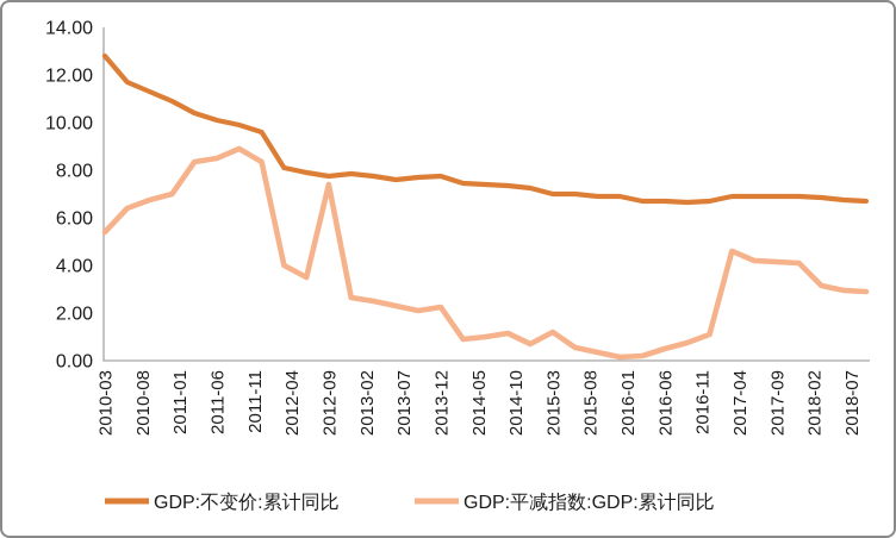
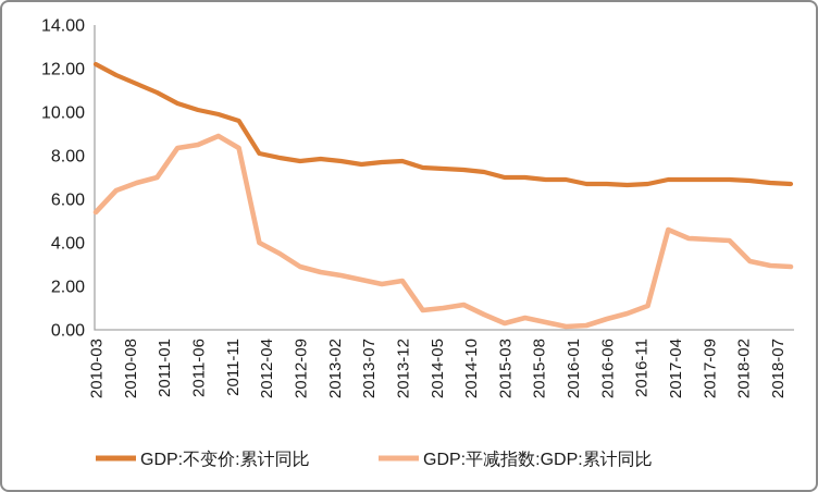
GDP:不变价:累计同比/2010-03: 12.8 -> 12.2
GDP:平减指数:GDP:累计同比/2012-09: 7.4 -> 2.9
GDP:平减指数:GDP:累计同比/2015-03: 1.2 -> 0.3
